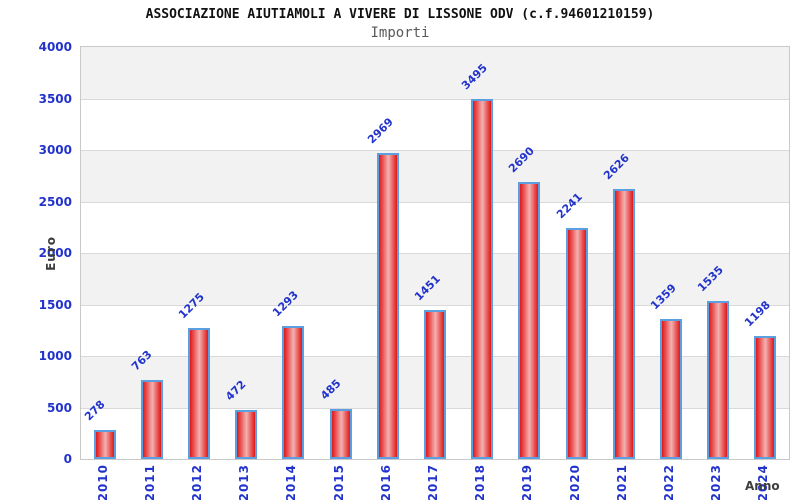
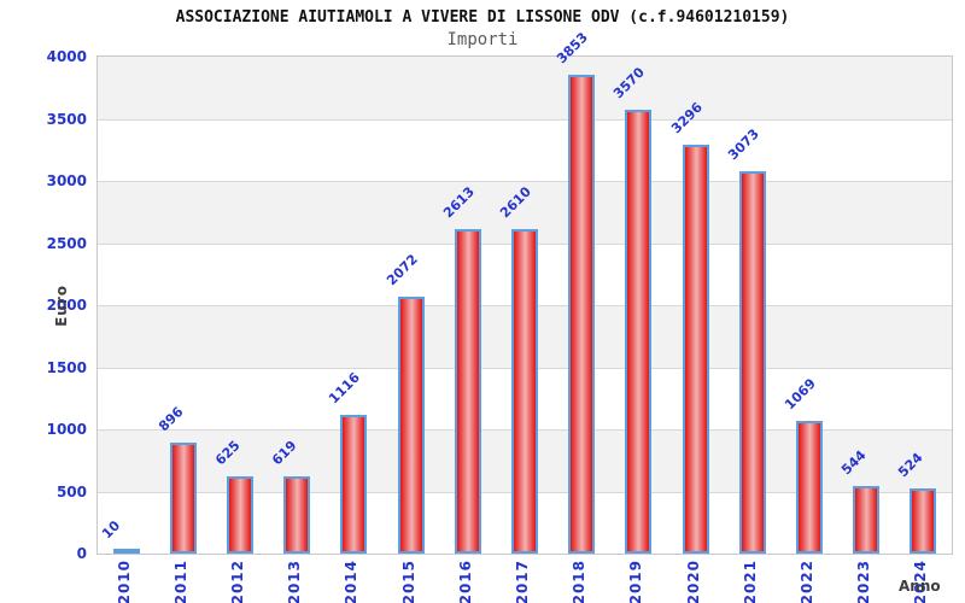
2010: 278 -> 10
2011: 763 -> 896
2012: 1275 -> 625
2013: 472 -> 619
2014: 1293 -> 1116
2015: 485 -> 2072
2016: 2969 -> 2613
2017: 1451 -> 2610
2018: 3495 -> 3853
2019: 2690 -> 3570
2020: 2241 -> 3296
2021: 2626 -> 3073
2022: 1359 -> 1069
2023: 1535 -> 544
2024: 1198 -> 524
